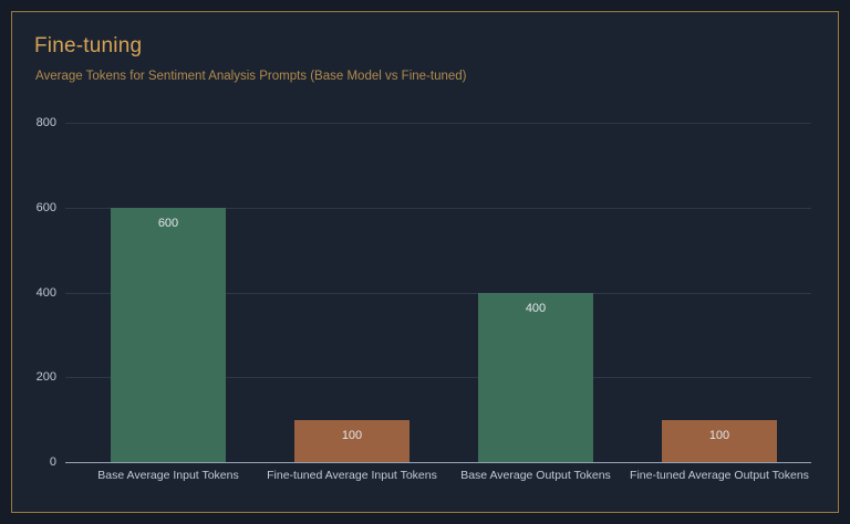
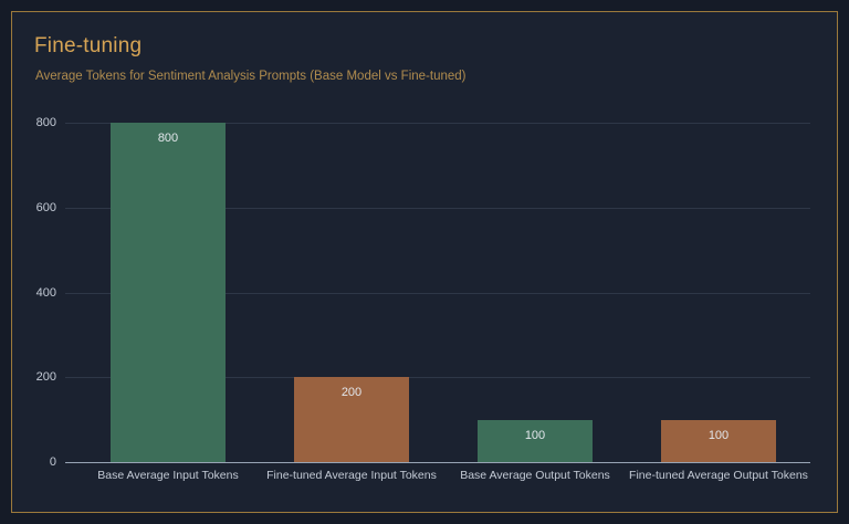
Base Average Input Tokens: 600 -> 800
Fine-tuned Average Input Tokens: 100 -> 200
Base Average Output Tokens: 400 -> 100
